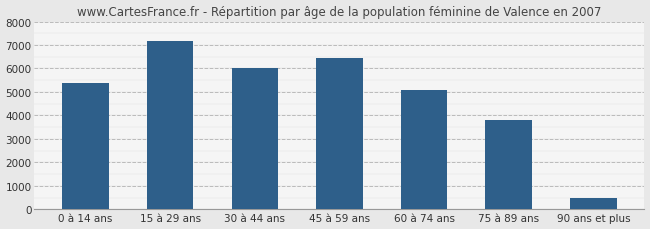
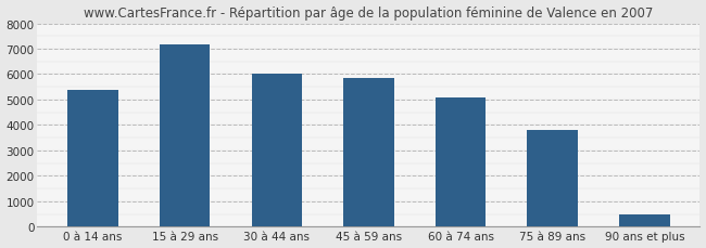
45 à 59 ans: 6430 -> 5850
